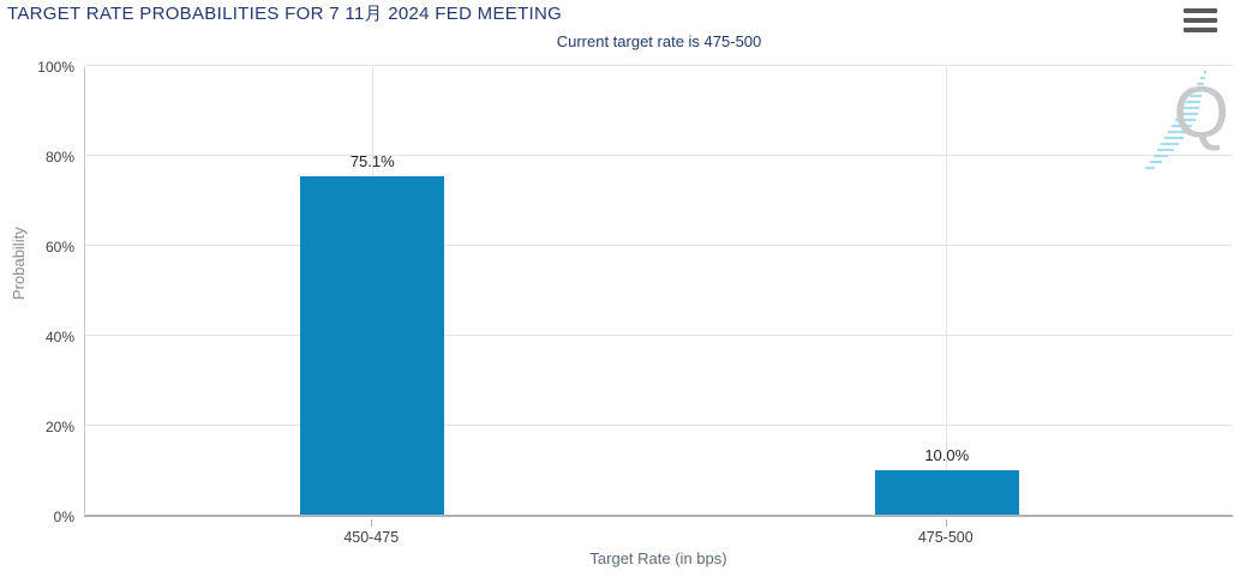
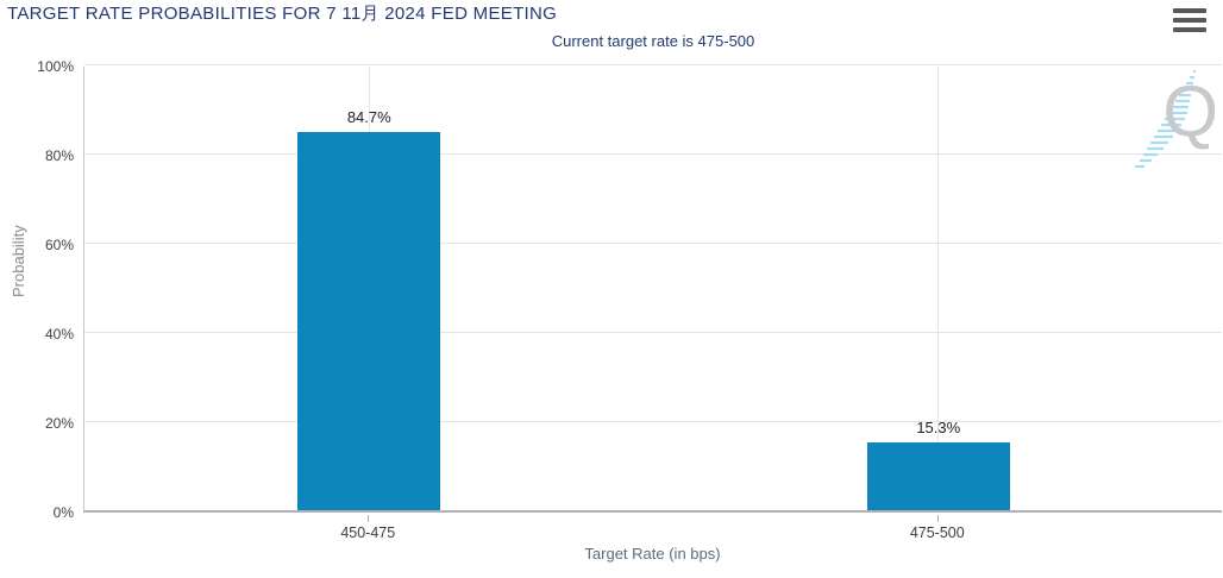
450-475: 75.1% -> 84.7%
475-500: 10.0% -> 15.3%
